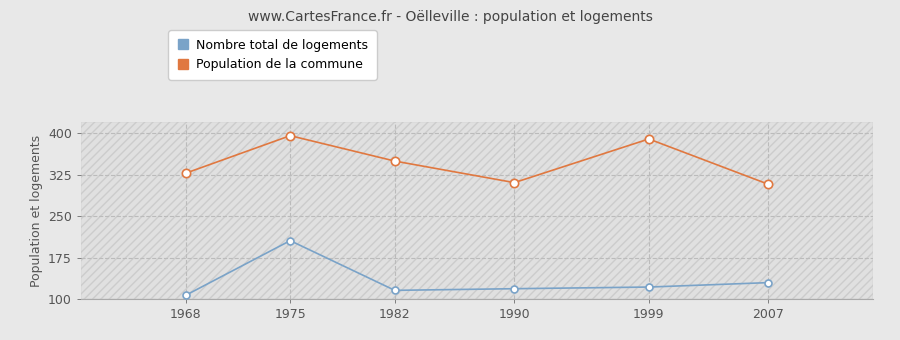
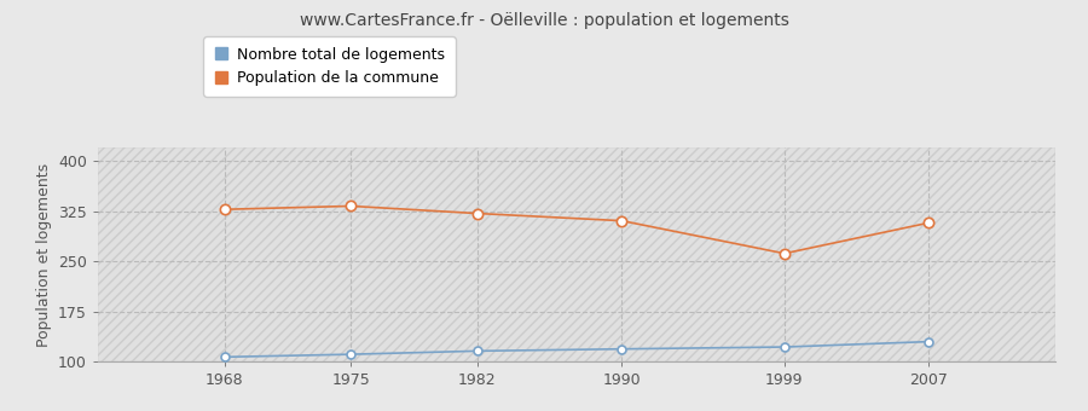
Nombre total de logements/1975: 206 -> 111
Population de la commune/1975: 396 -> 333
Population de la commune/1982: 350 -> 322
Population de la commune/1999: 390 -> 262
